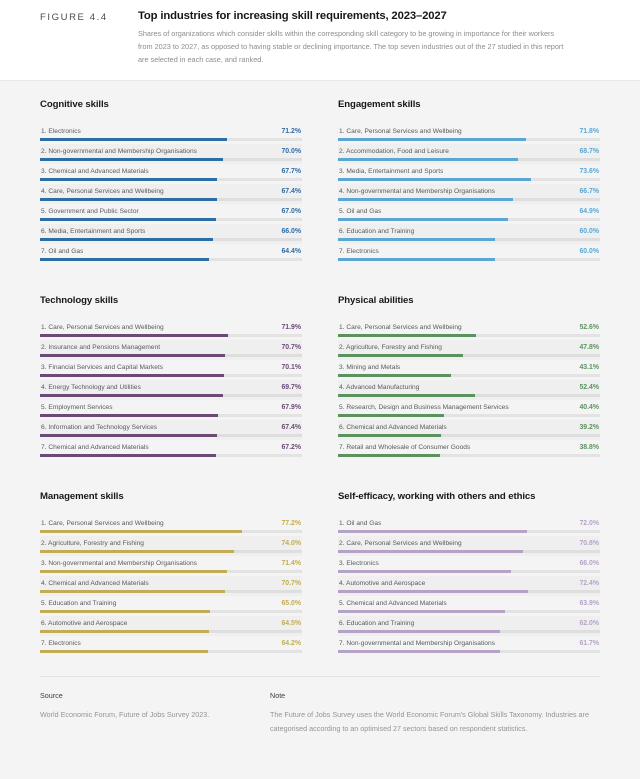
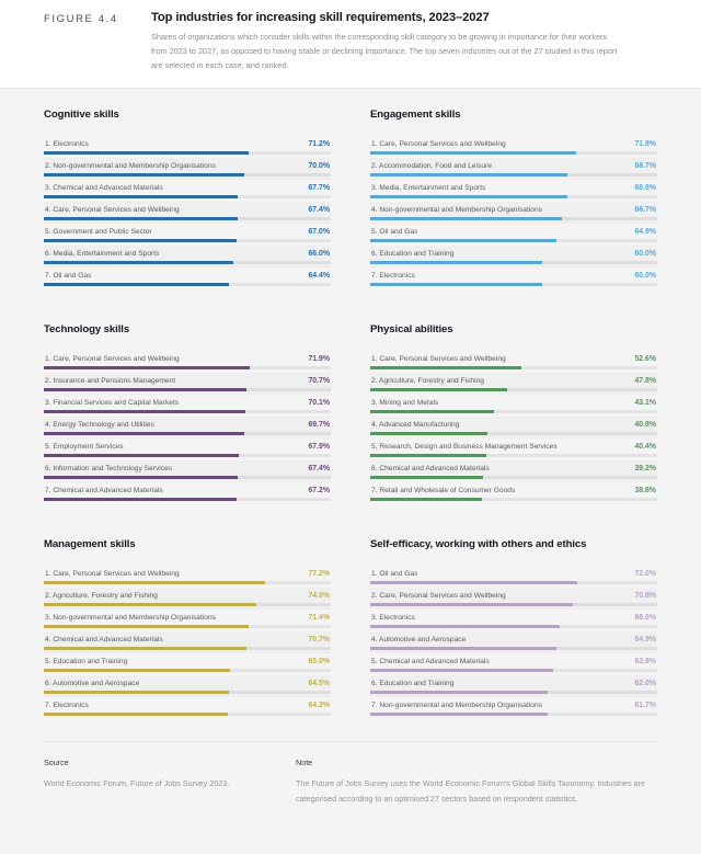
Engagement skills/3. Media, Entertainment and Sports: 73.6% -> 68.6%
Physical abilities/4. Advanced Manufacturing: 52.4% -> 40.8%
Self-efficacy, working with others and ethics/4. Automotive and Aerospace: 72.4% -> 64.9%
